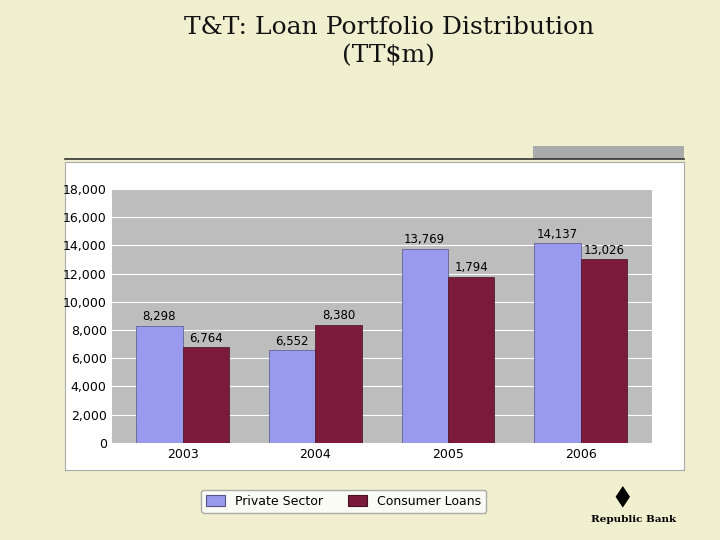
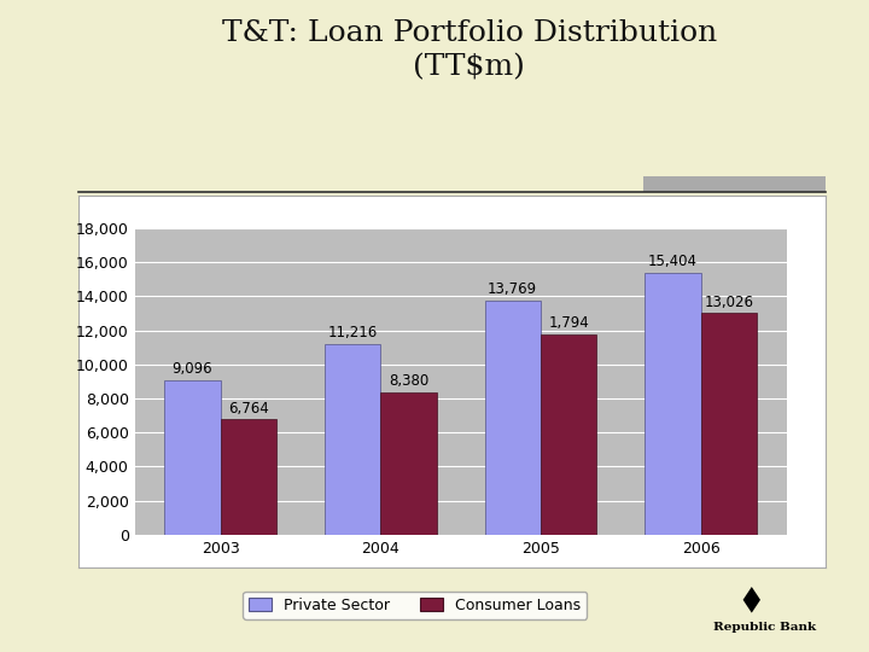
Private Sector/2003: 8,298 -> 9,096
Private Sector/2004: 6,552 -> 11,216
Private Sector/2006: 14,137 -> 15,404
